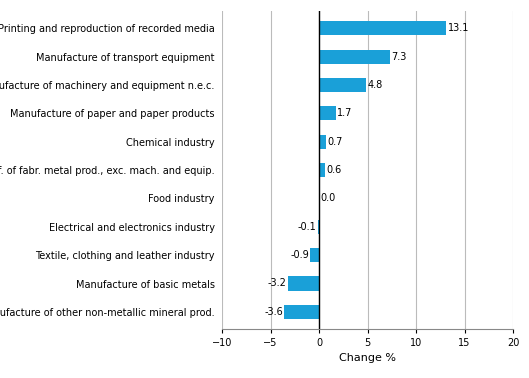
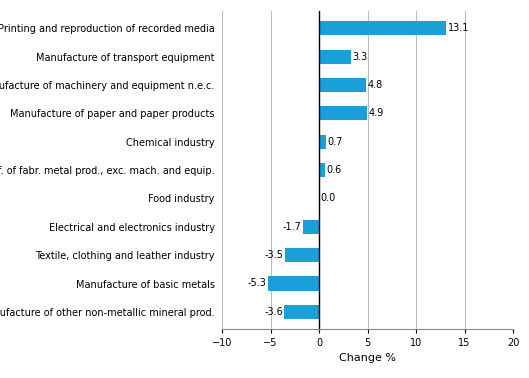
Manufacture of transport equipment: 7.3 -> 3.3
Manufacture of paper and paper products: 1.7 -> 4.9
Electrical and electronics industry: -0.1 -> -1.7
Textile, clothing and leather industry: -0.9 -> -3.5
Manufacture of basic metals: -3.2 -> -5.3
